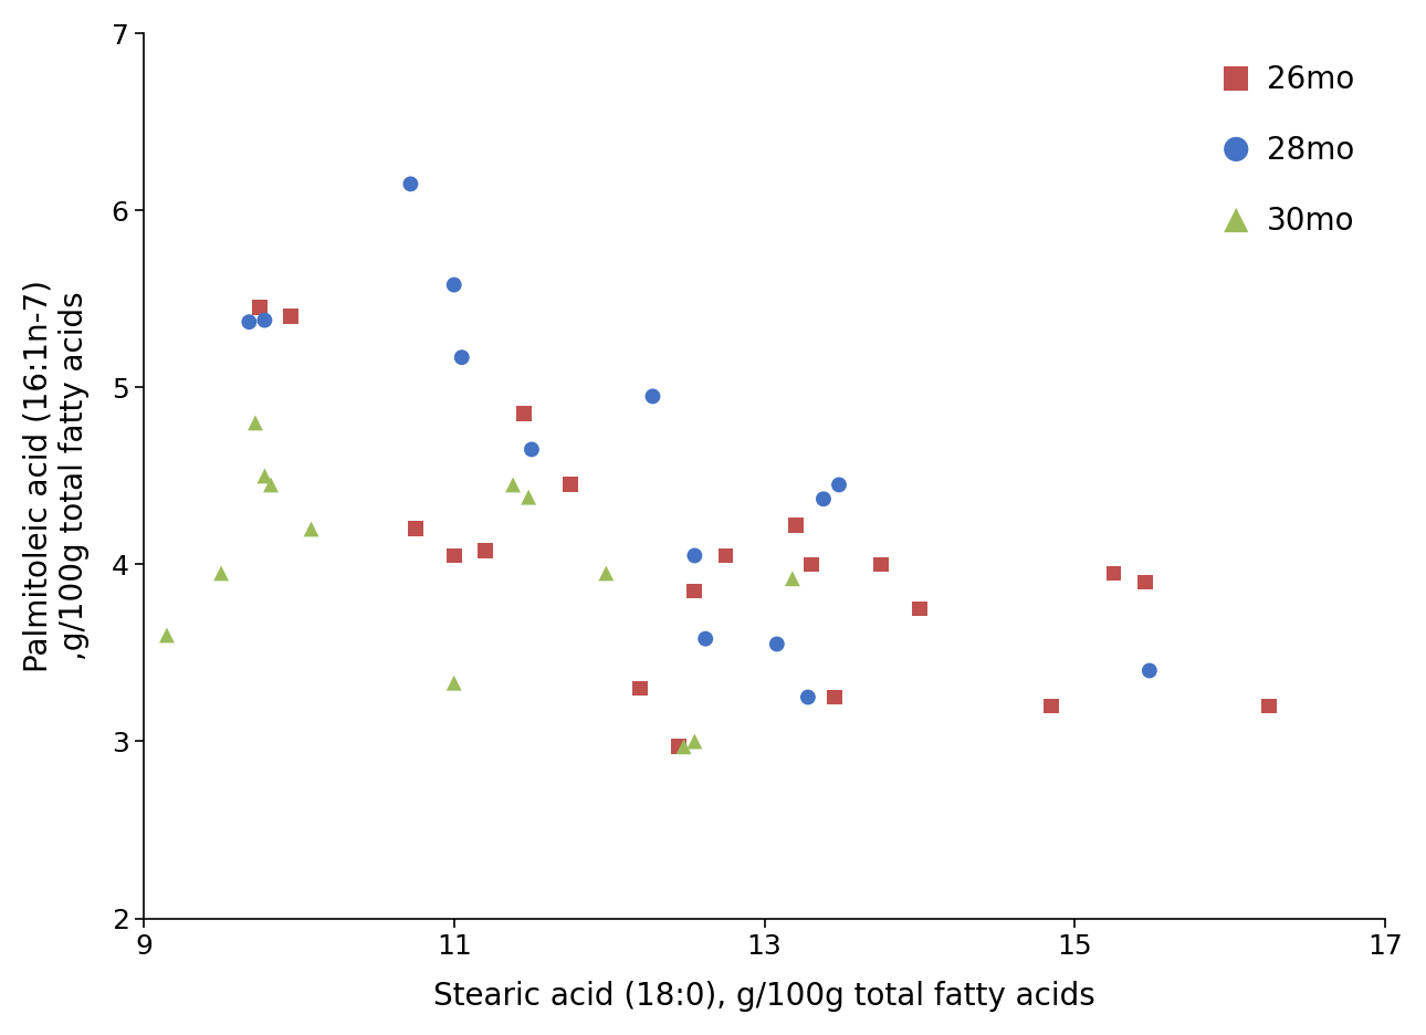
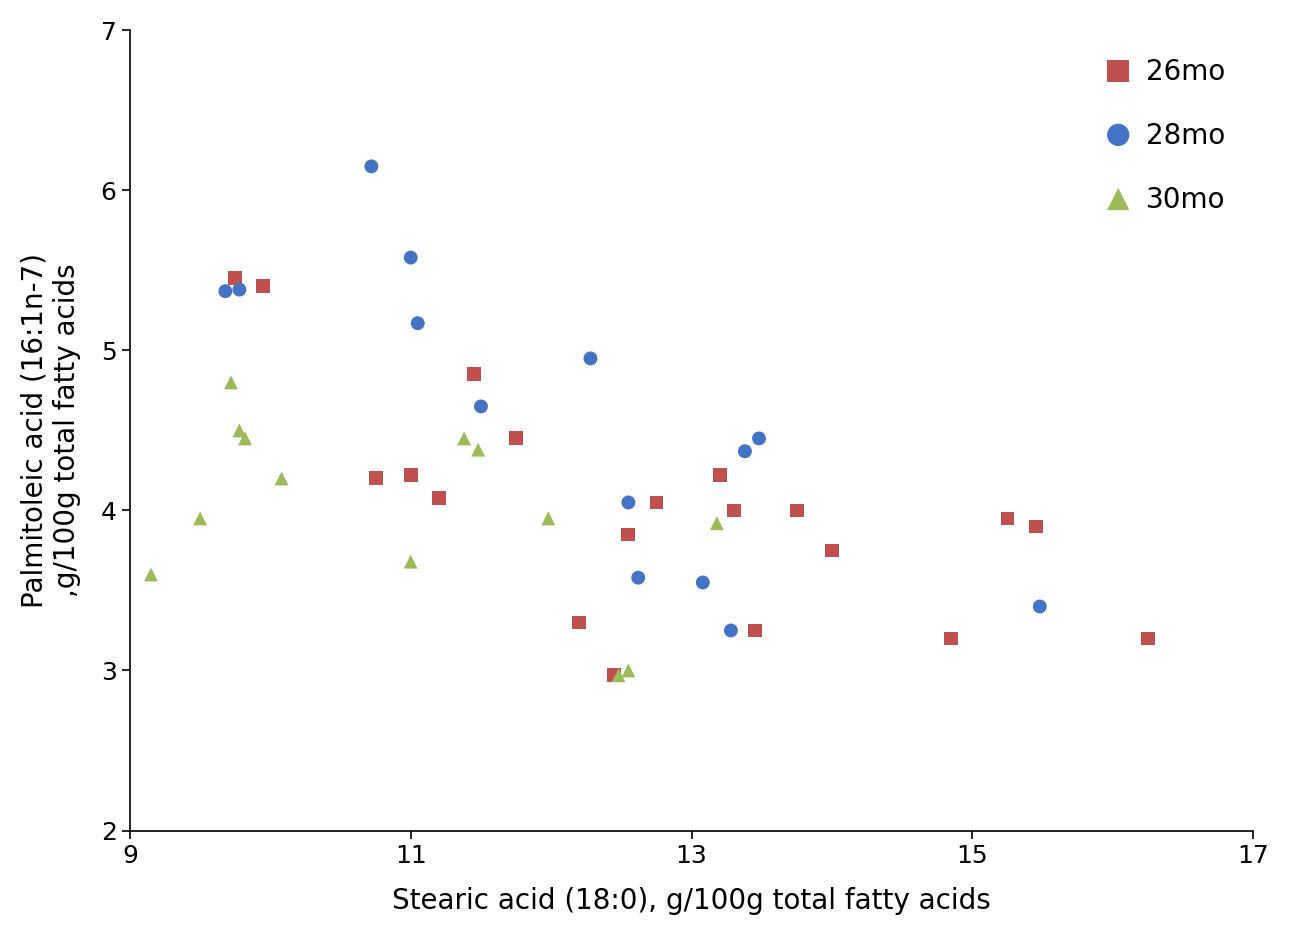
26mo/11: 4.05 -> 4.22
30mo/11: 3.33 -> 3.68
